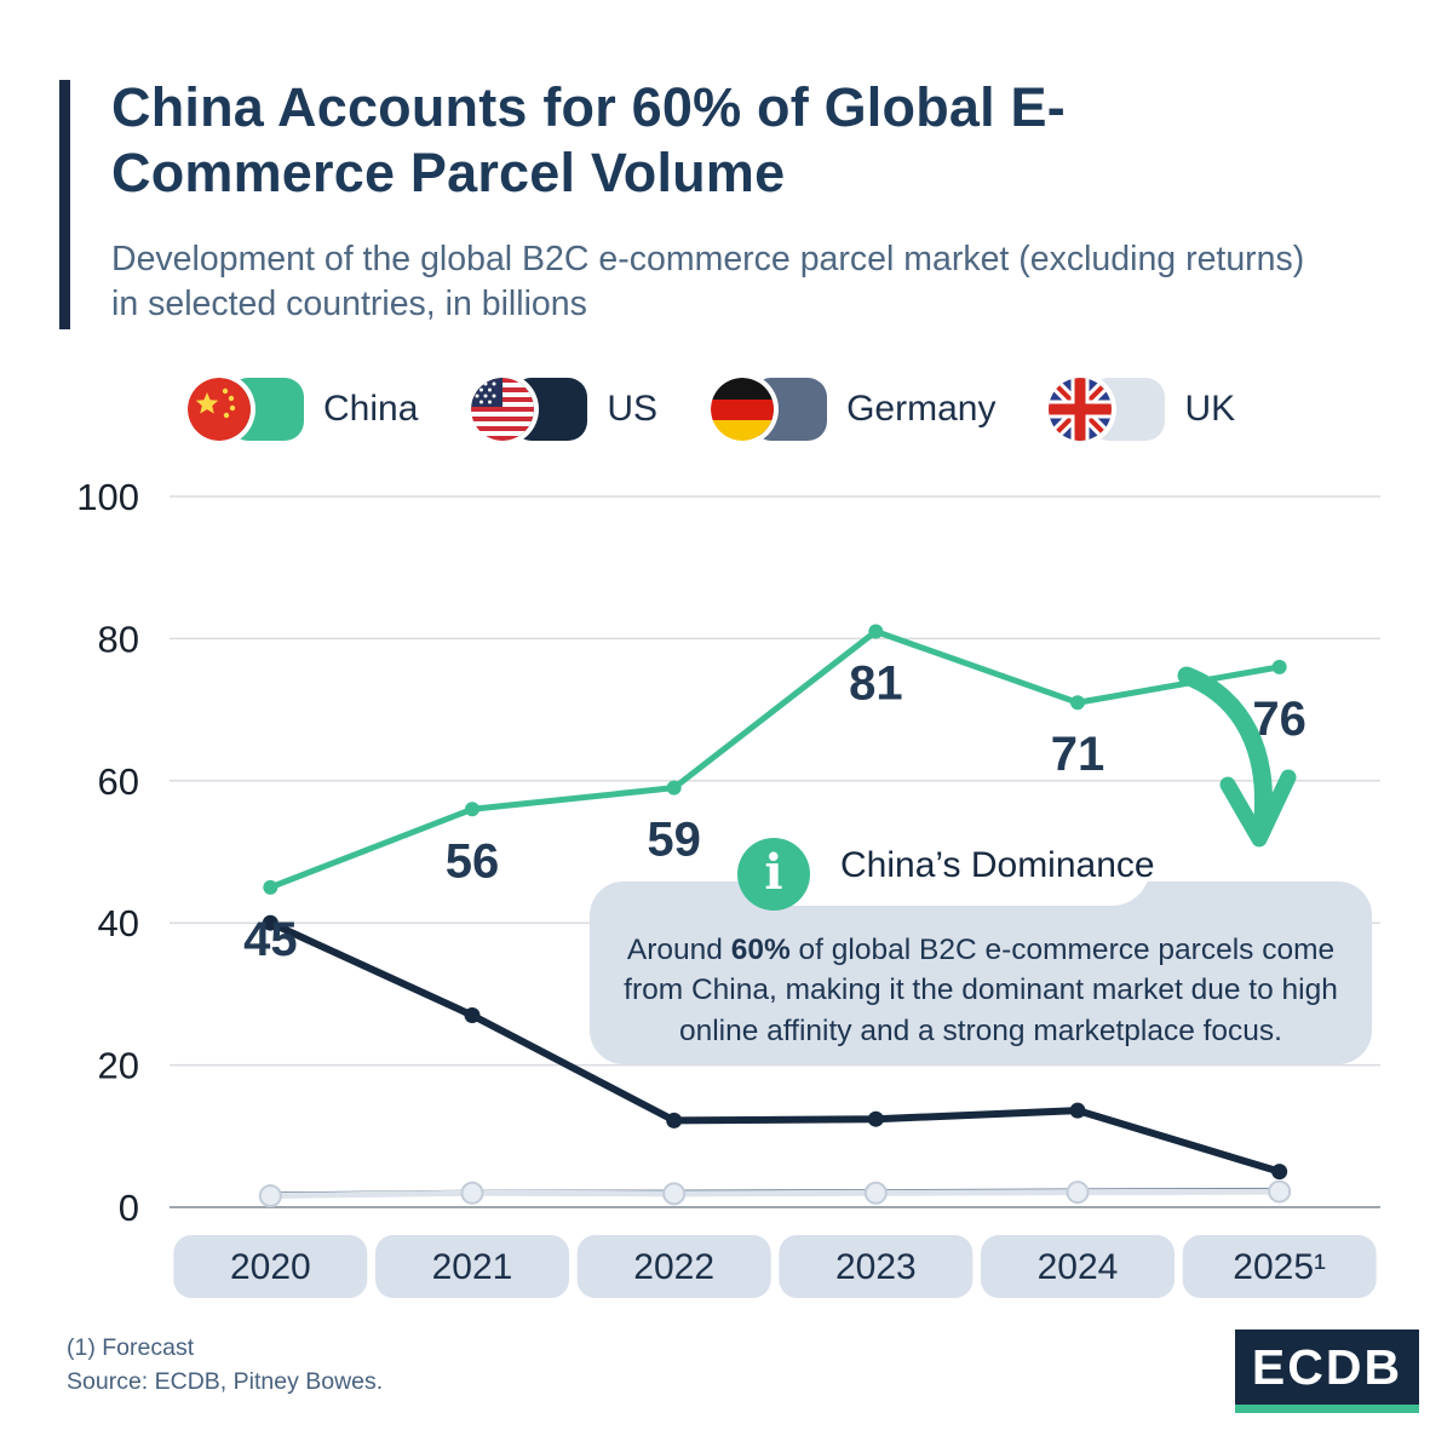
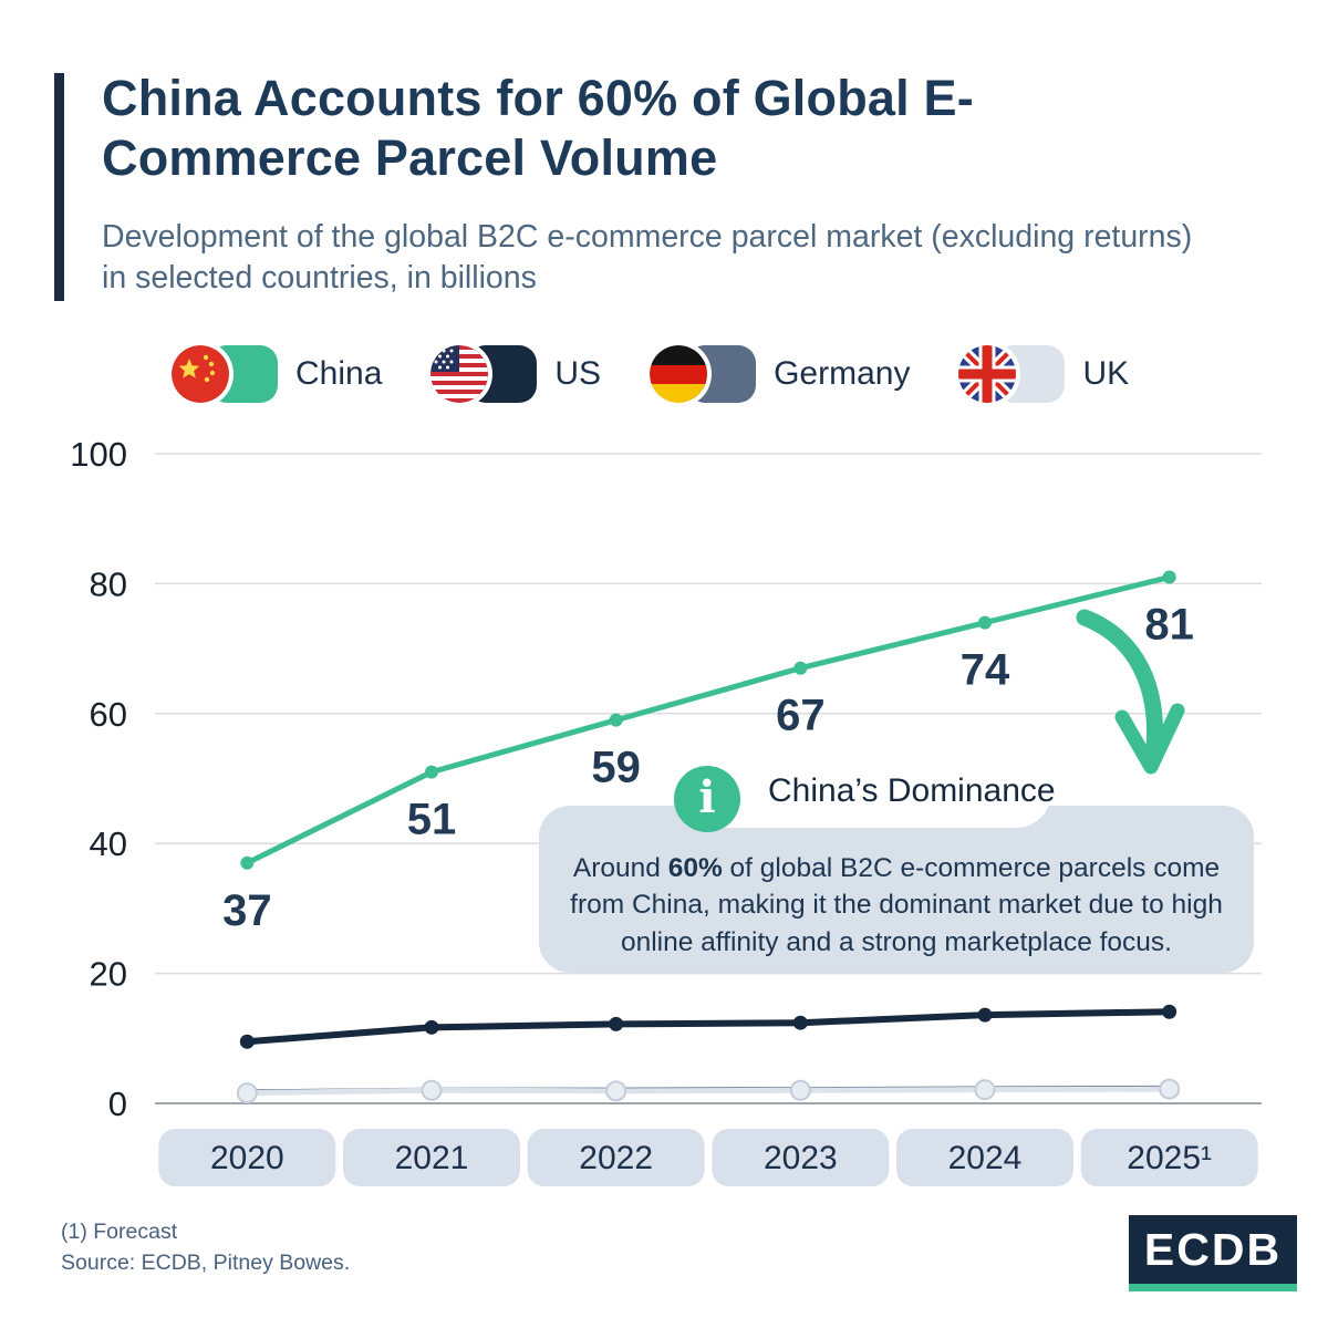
China/2020: 45 -> 37
US/2020: 40 -> 10
China/2021: 56 -> 51
US/2021: 27 -> 12
China/2023: 81 -> 67
China/2024: 71 -> 74
China/2025¹: 76 -> 81
US/2025¹: 5 -> 14
